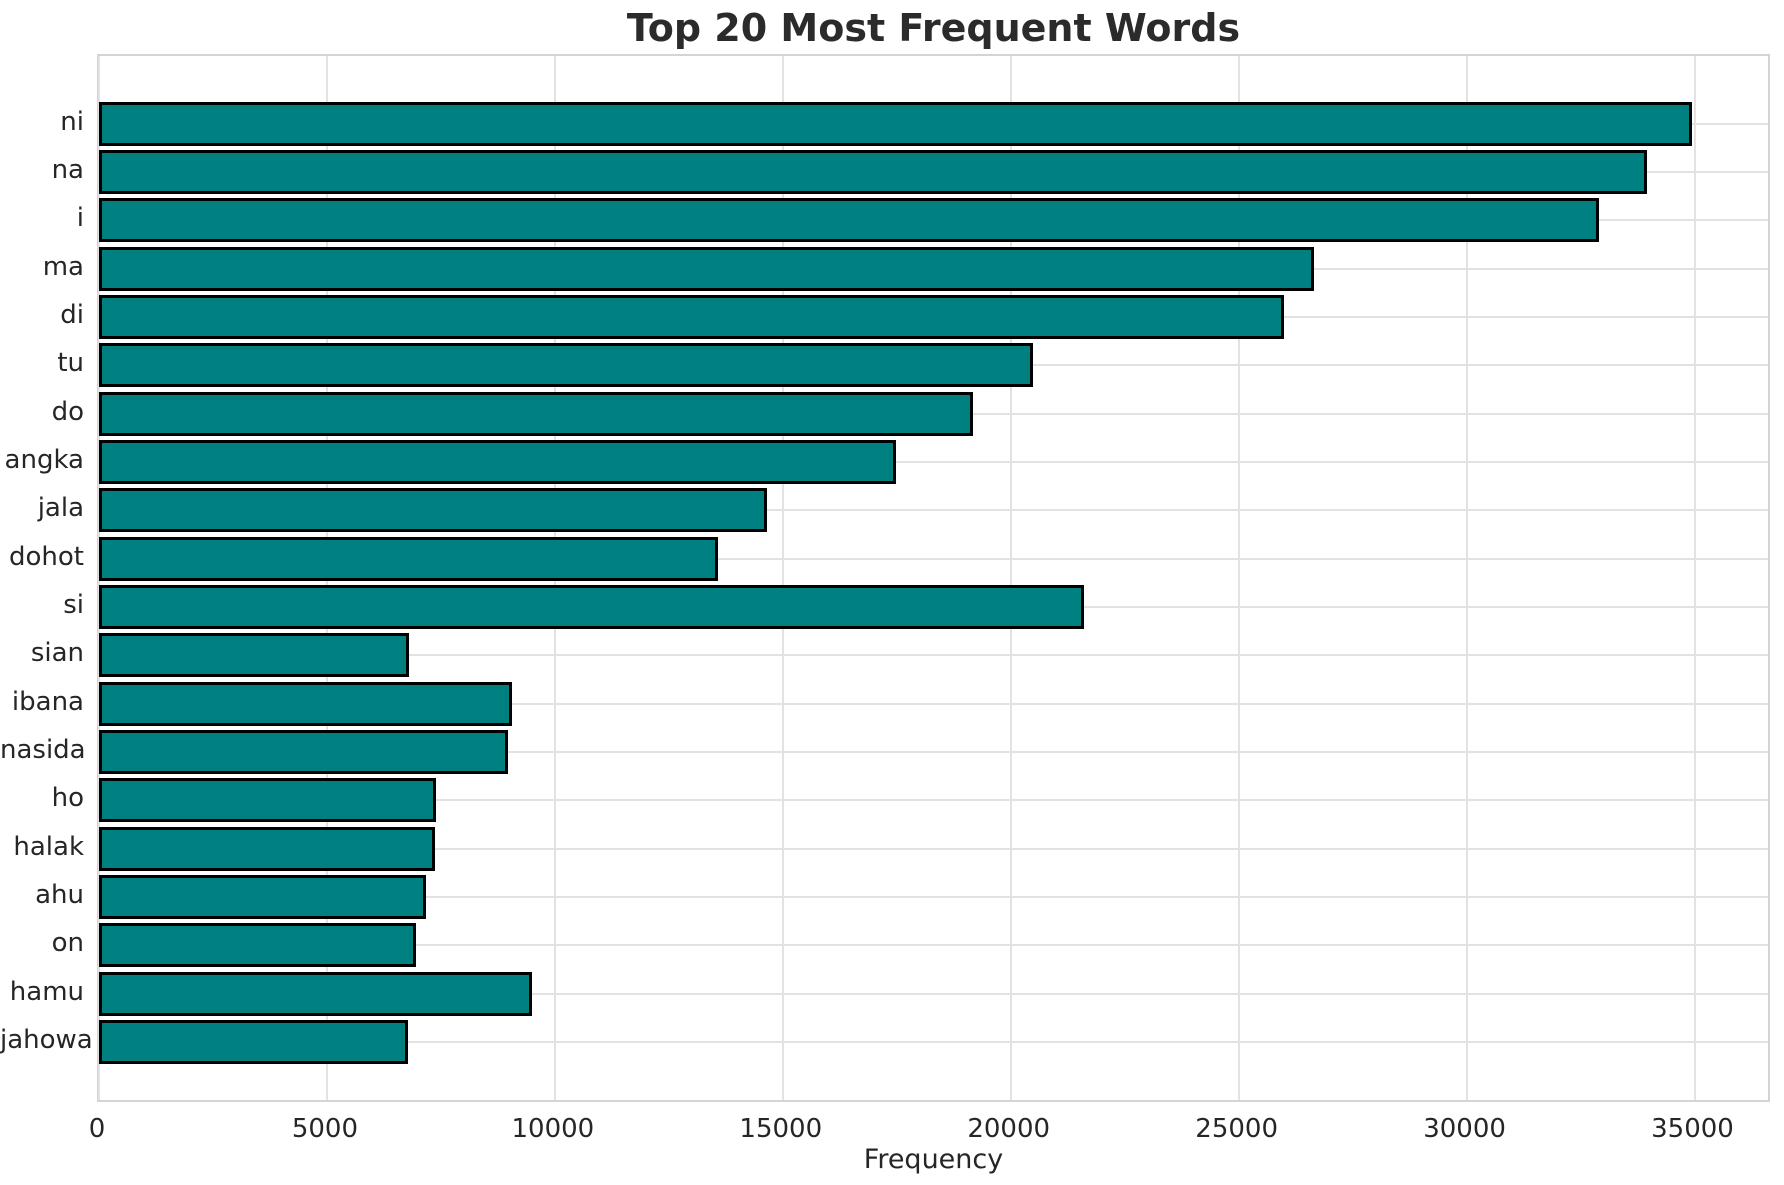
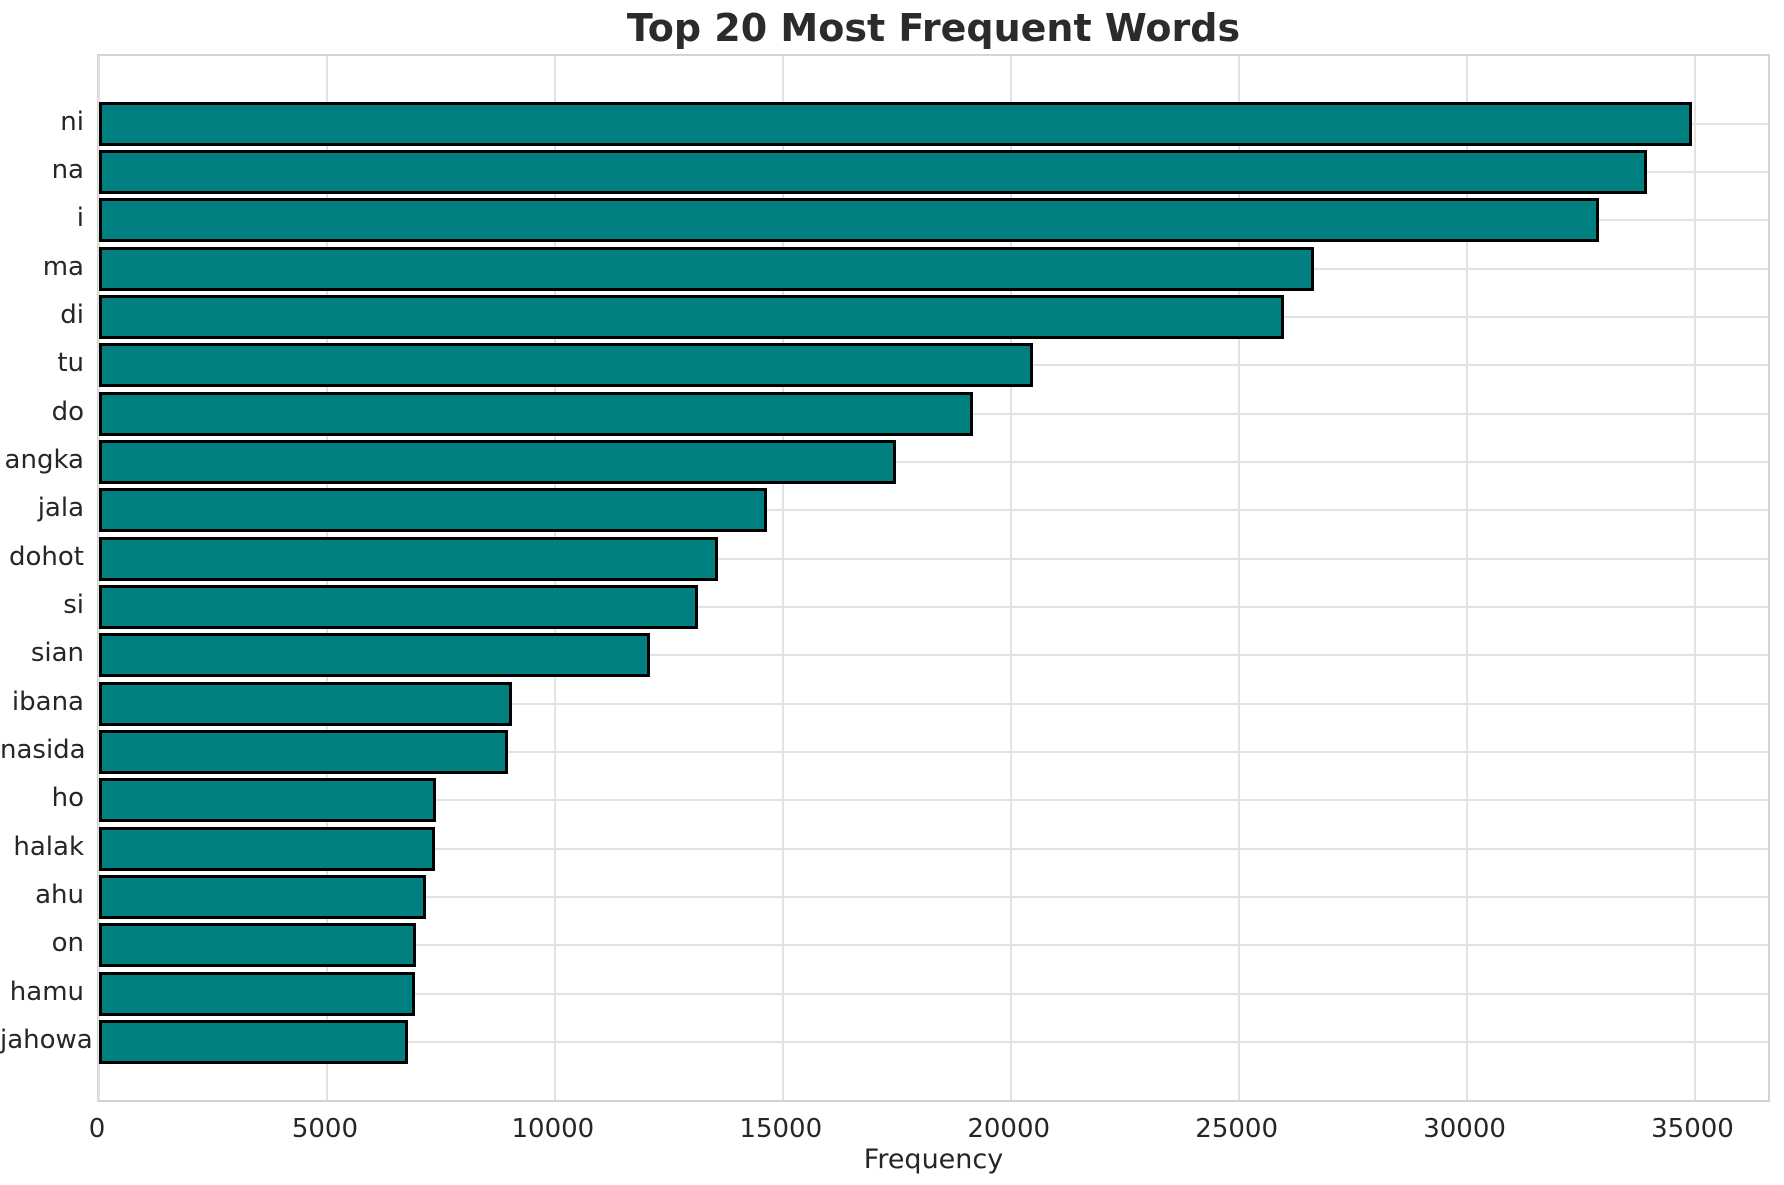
si: 21600 -> 13100
sian: 6800 -> 12100
hamu: 9500 -> 6900
